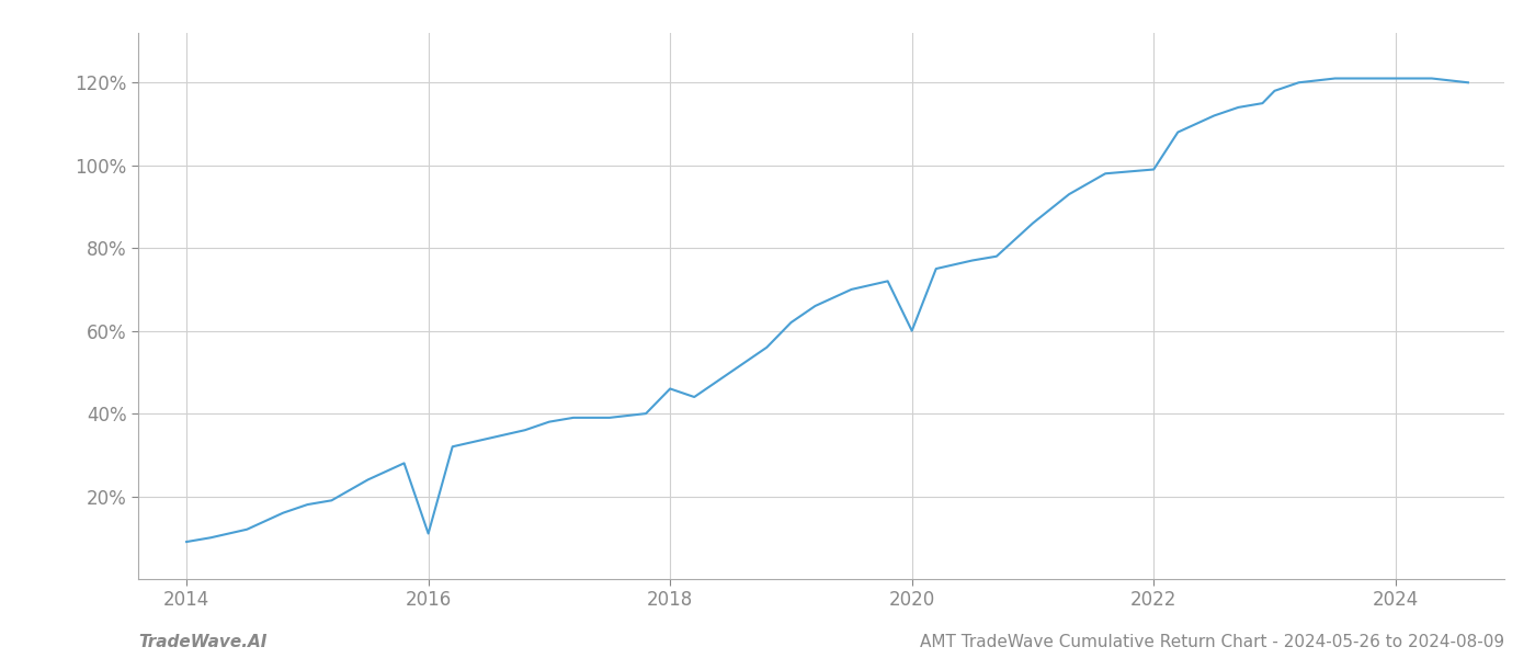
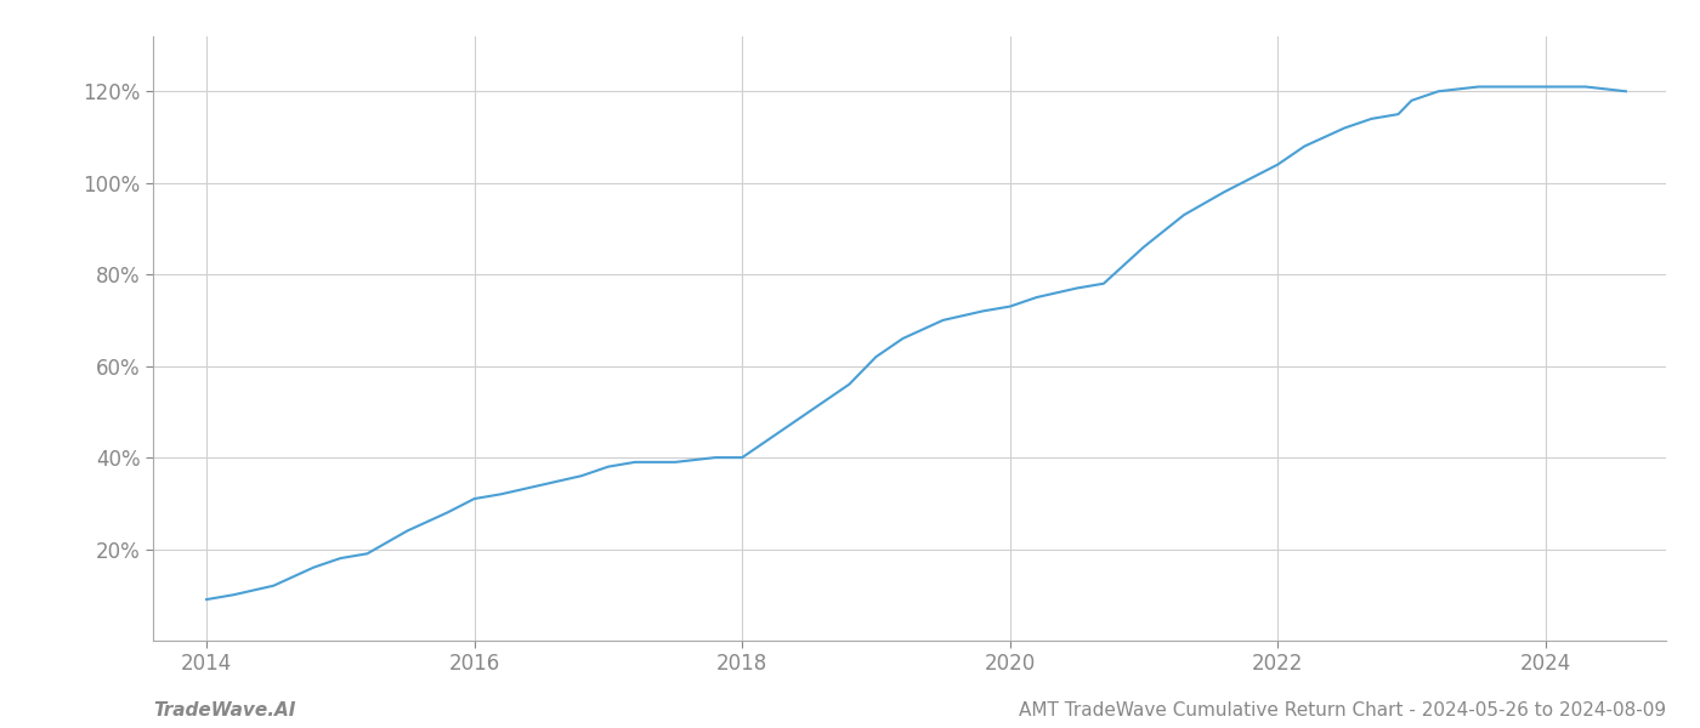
2016: 11% -> 31%
2018: 46% -> 40%
2020: 60% -> 73%
2022: 99% -> 104%
